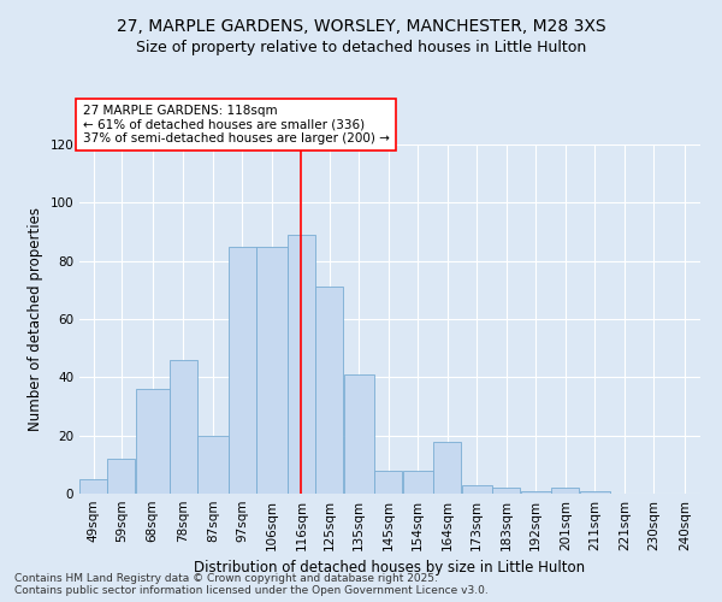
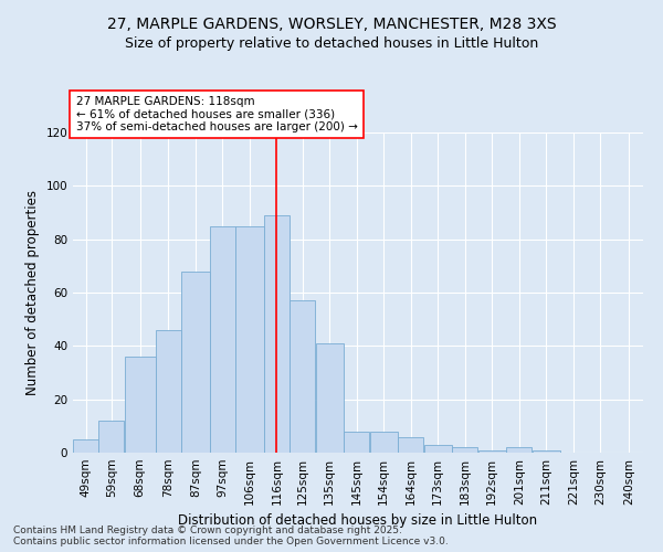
87sqm: 20 -> 68
125sqm: 71 -> 57
164sqm: 18 -> 6
